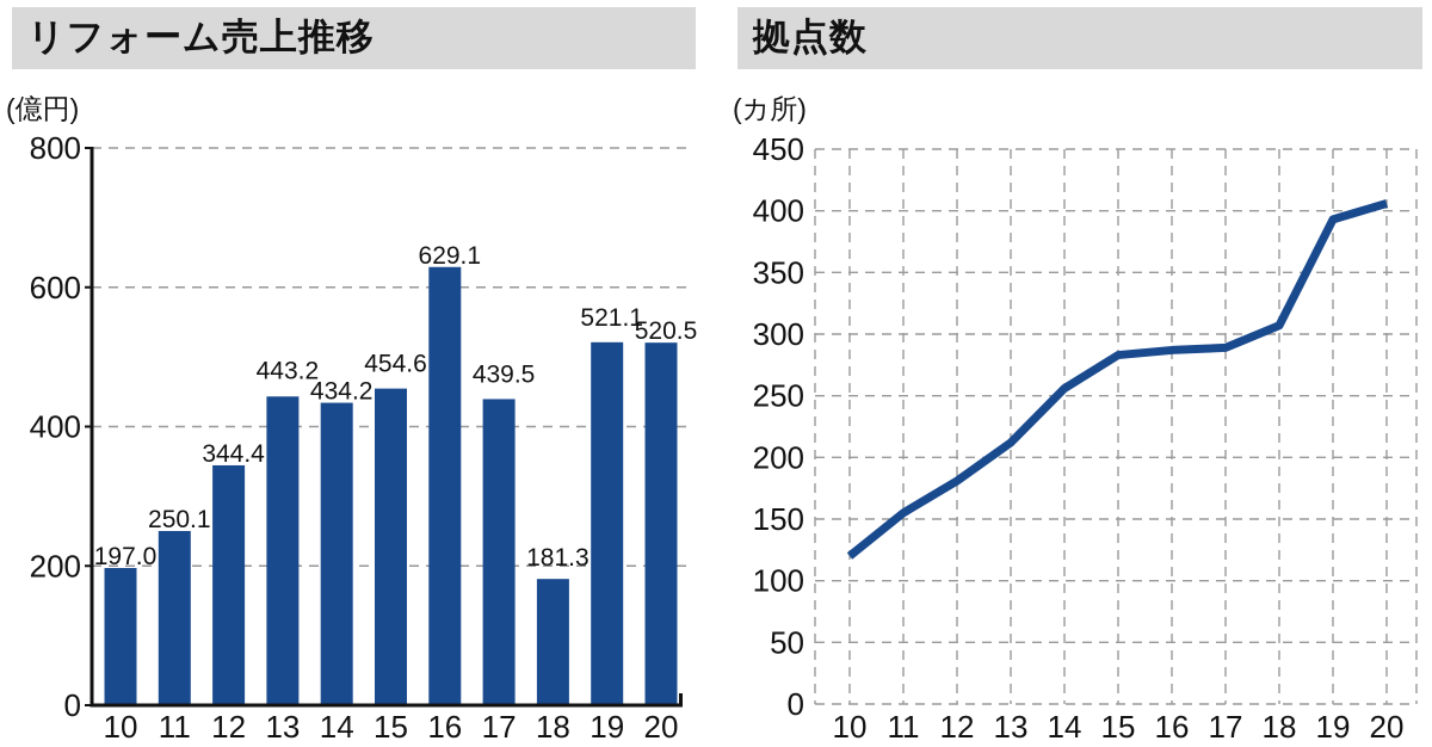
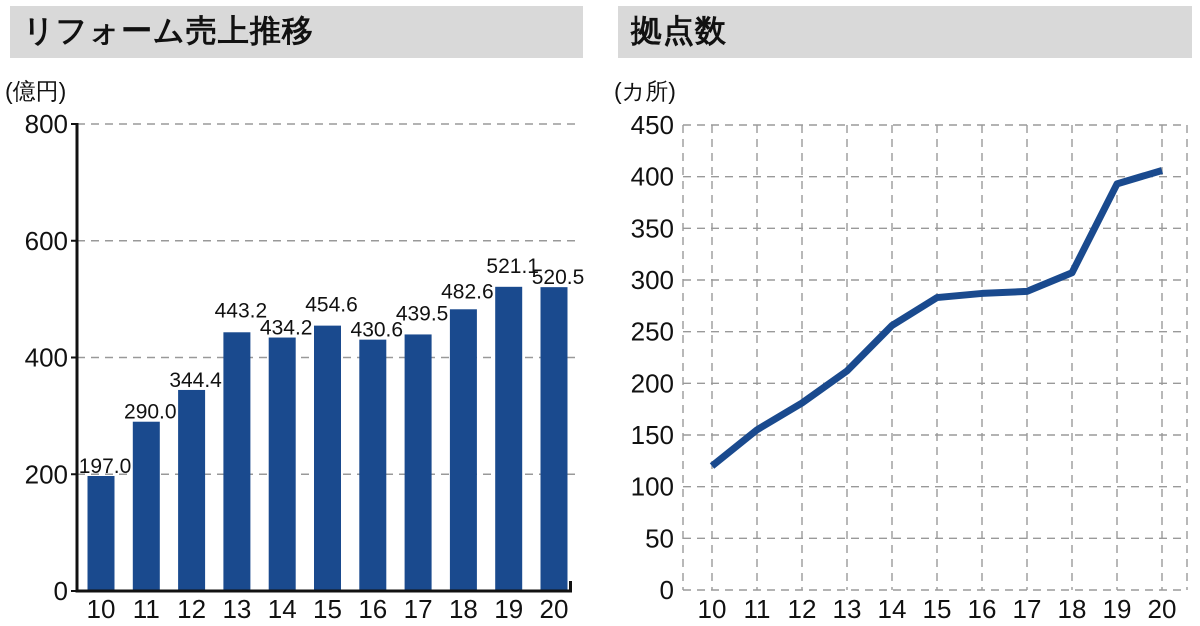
リフォーム売上推移/11: 250.1 -> 290.0
リフォーム売上推移/16: 629.1 -> 430.6
リフォーム売上推移/18: 181.3 -> 482.6
